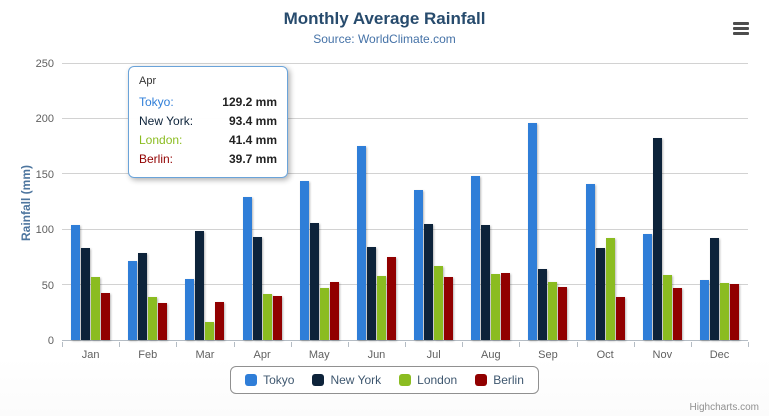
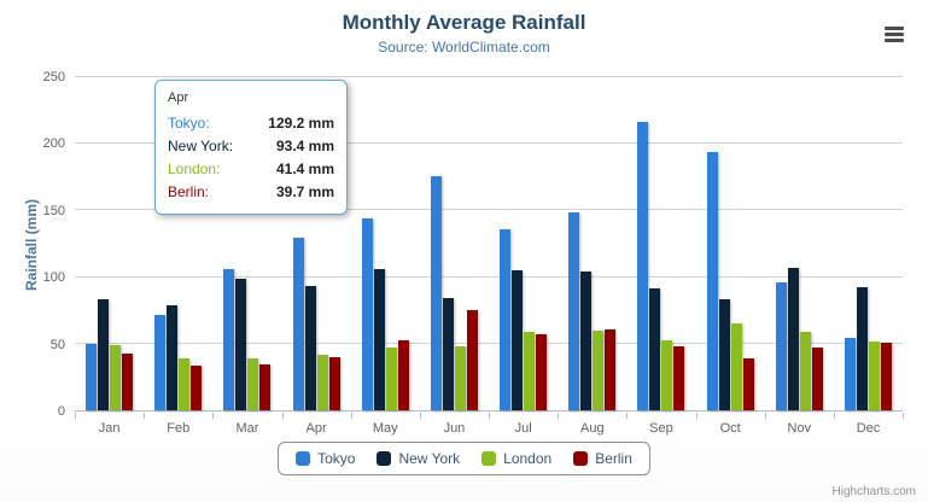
Tokyo/Jan: 104 -> 50
London/Jan: 57 -> 49
Tokyo/Mar: 55 -> 106
London/Mar: 16 -> 39
London/Jun: 58 -> 48
London/Jul: 67 -> 59
Tokyo/Sep: 197 -> 216
New York/Sep: 64 -> 91
Tokyo/Oct: 141 -> 194
London/Oct: 92 -> 65
New York/Nov: 183 -> 107
